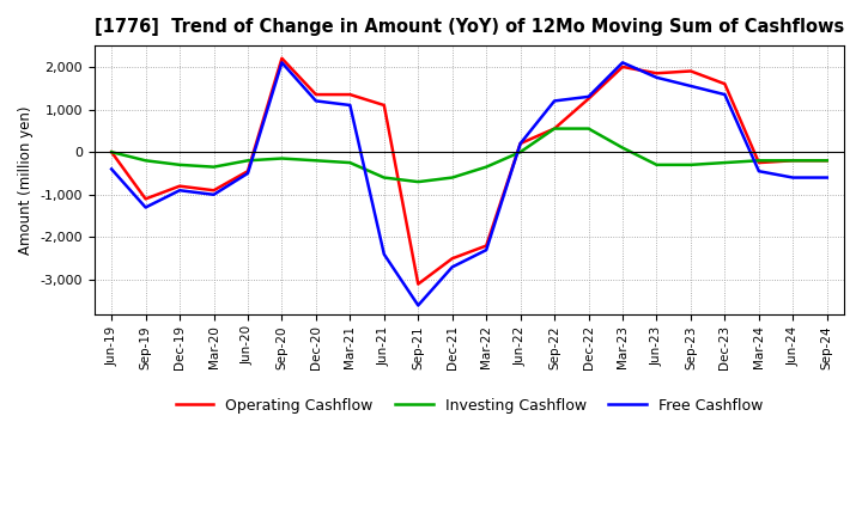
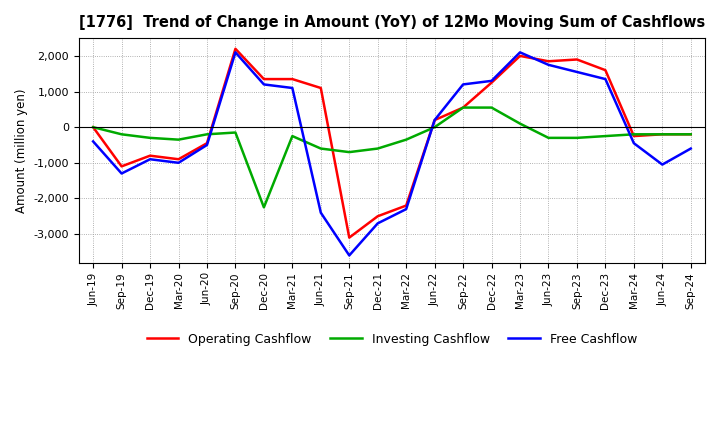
Investing Cashflow/Dec-20: -200 -> -2,250
Free Cashflow/Jun-24: -600 -> -1,050
